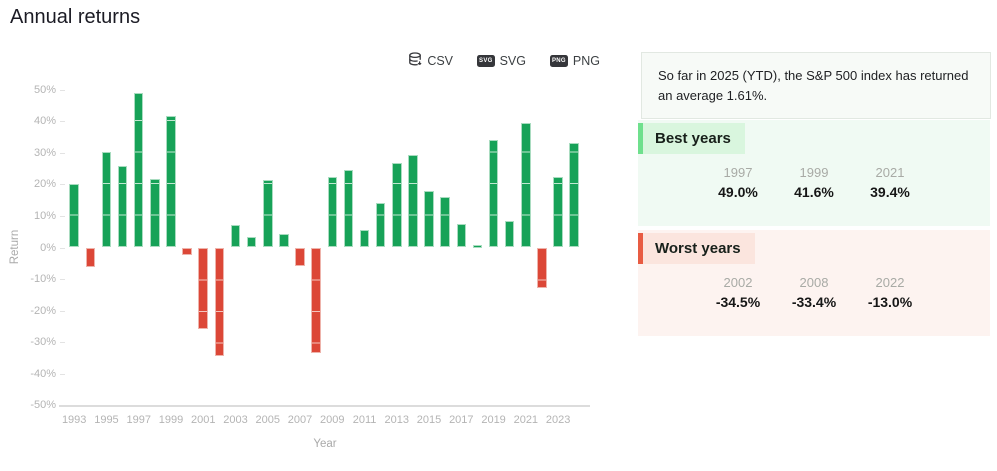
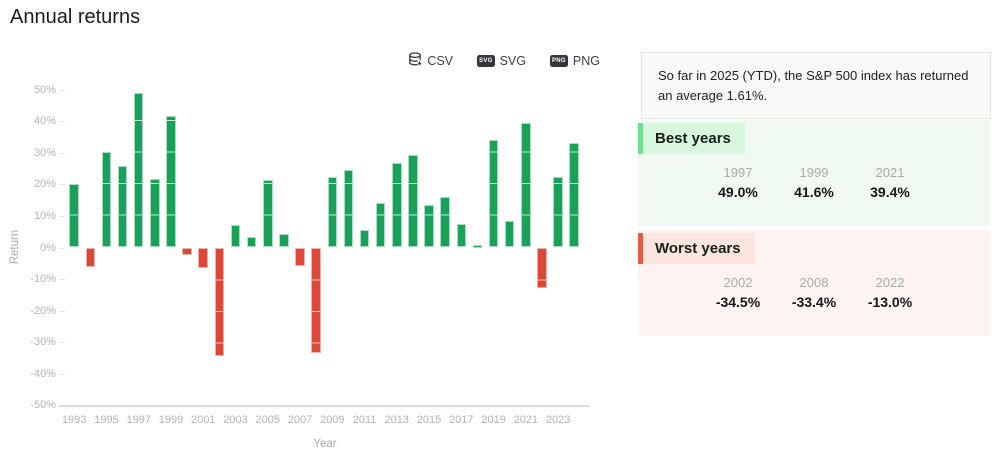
2001: -26% -> -7%
2015: 18% -> 13%
